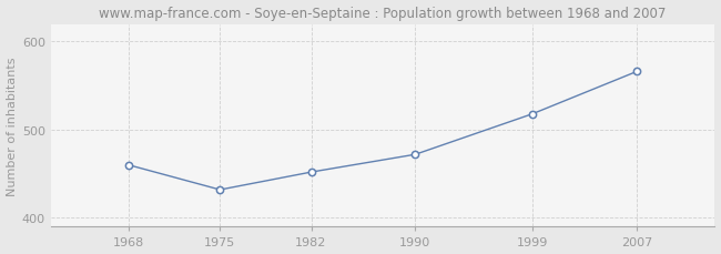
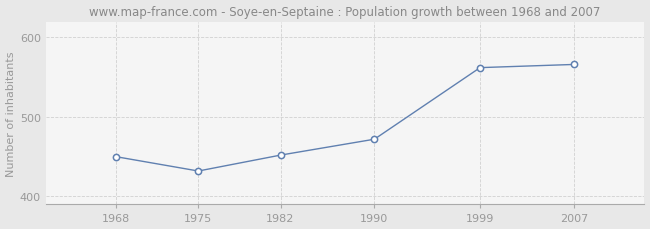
1968: 460 -> 450
1999: 518 -> 562
